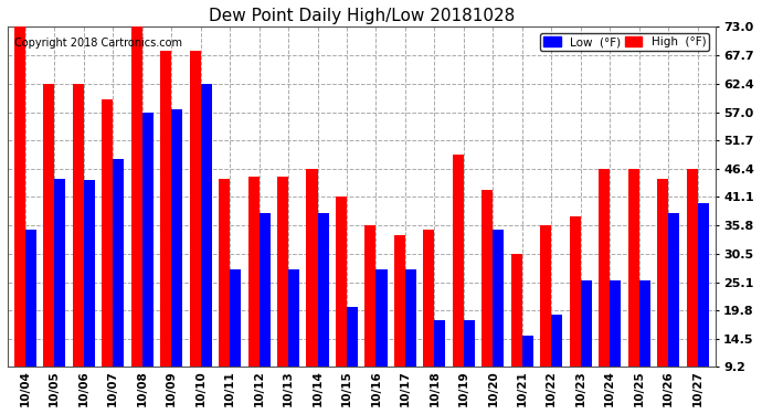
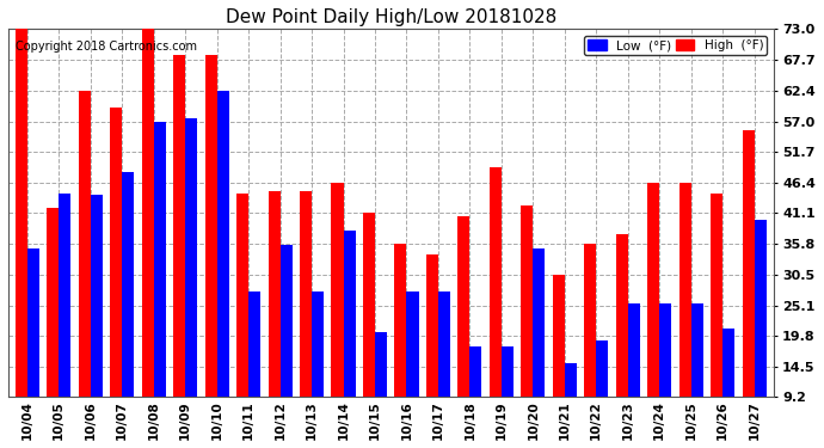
High (°F)/10/05: 62.4 -> 42.0
Low (°F)/10/12: 38.0 -> 35.5
High (°F)/10/18: 35.0 -> 40.5
Low (°F)/10/26: 38.0 -> 21.0
High (°F)/10/27: 46.4 -> 55.5
